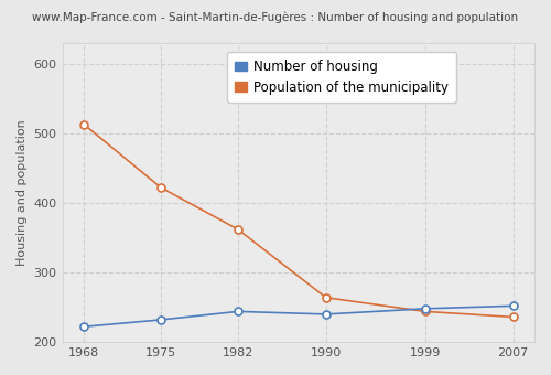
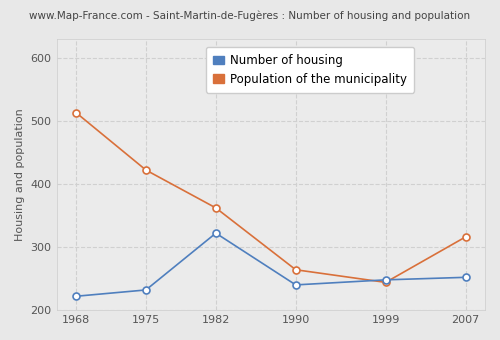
Number of housing/1982: 244 -> 322
Population of the municipality/2007: 236 -> 316
